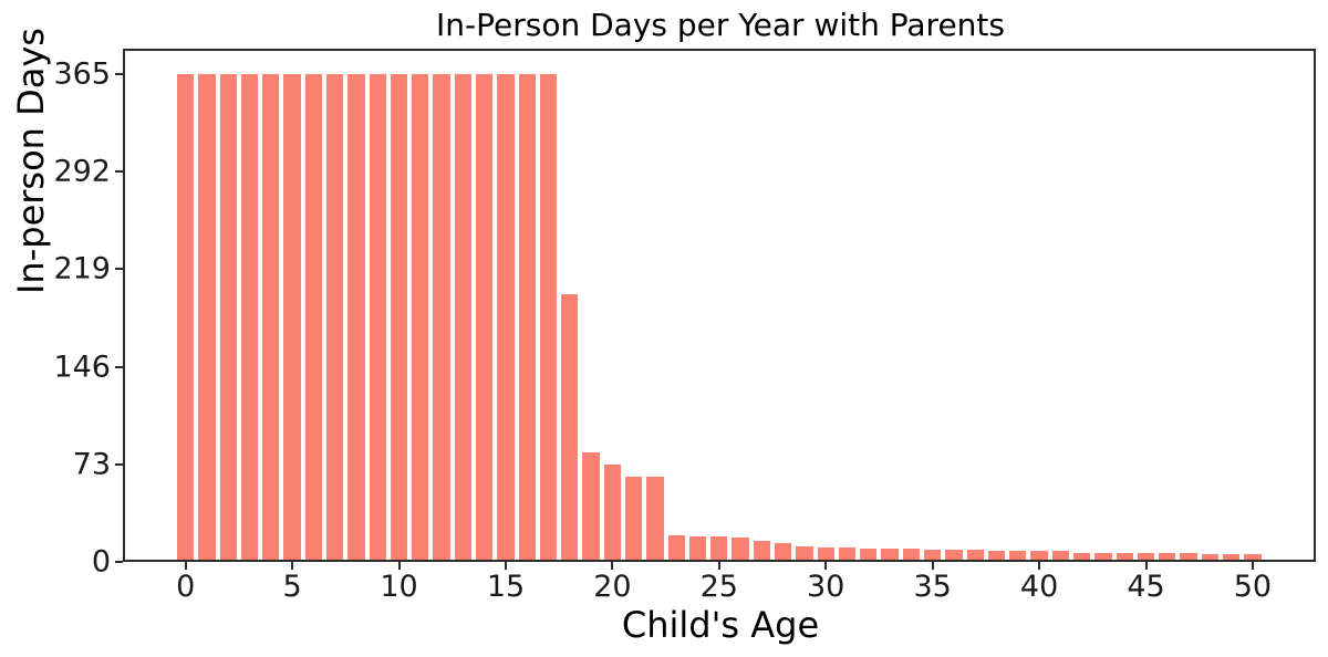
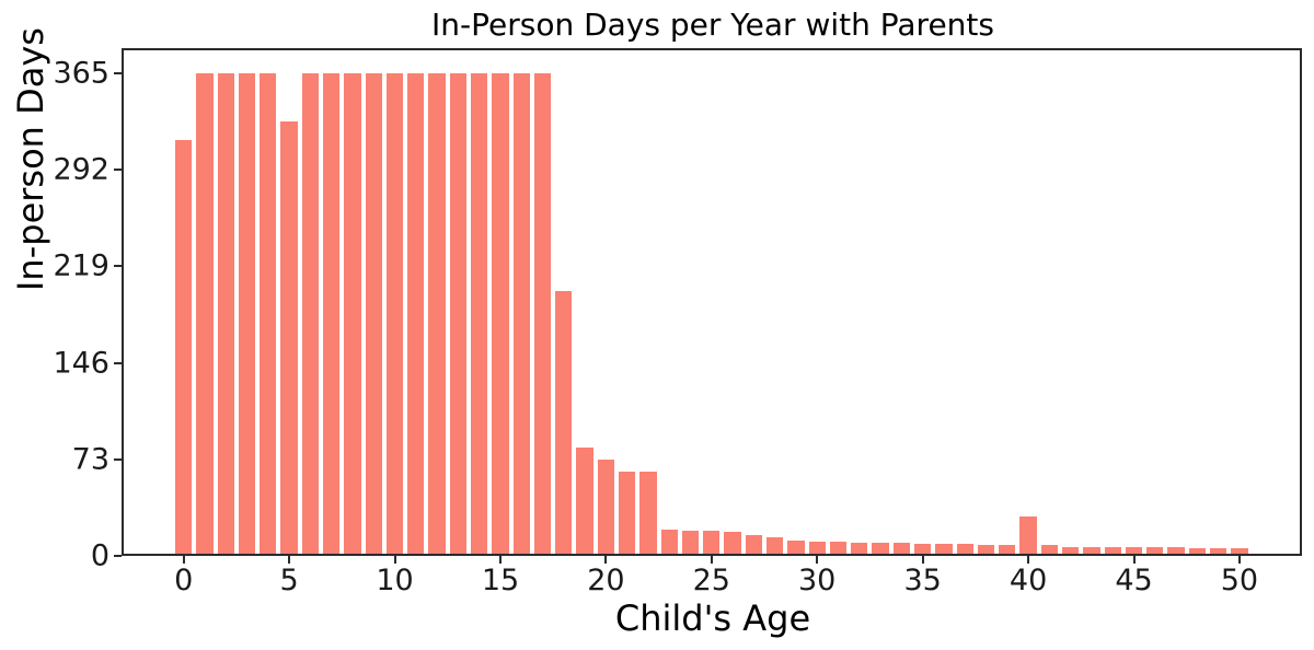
0: 365 -> 315
5: 365 -> 329
40: 8 -> 30
